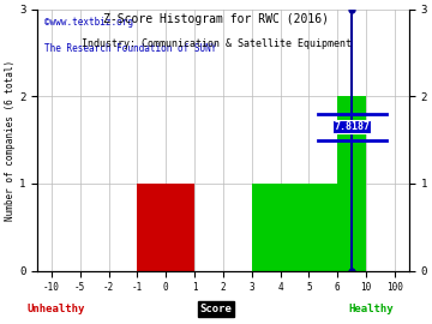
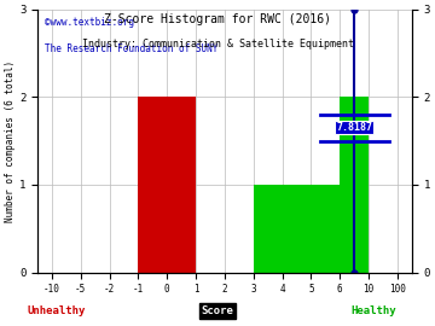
0: 1 -> 2
